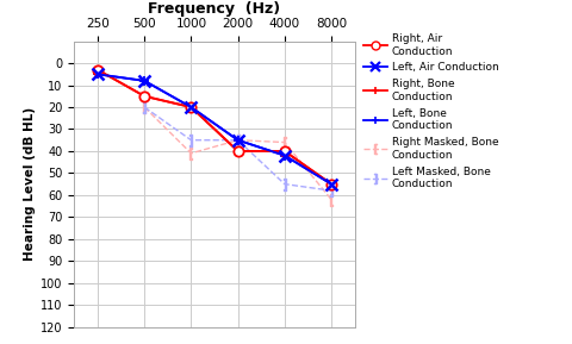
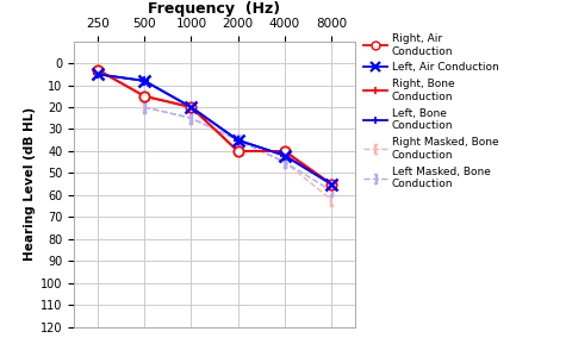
Right Masked, Bone Conduction/1000: 41 -> 25
Left Masked, Bone Conduction/1000: 35 -> 25
Right Masked, Bone Conduction/4000: 36 -> 45
Left Masked, Bone Conduction/4000: 55 -> 45
